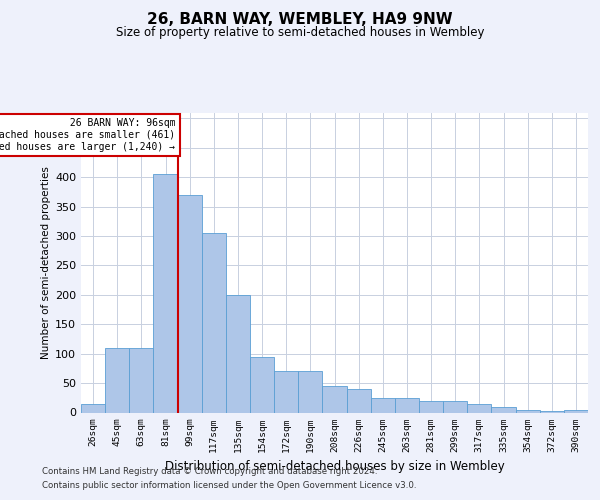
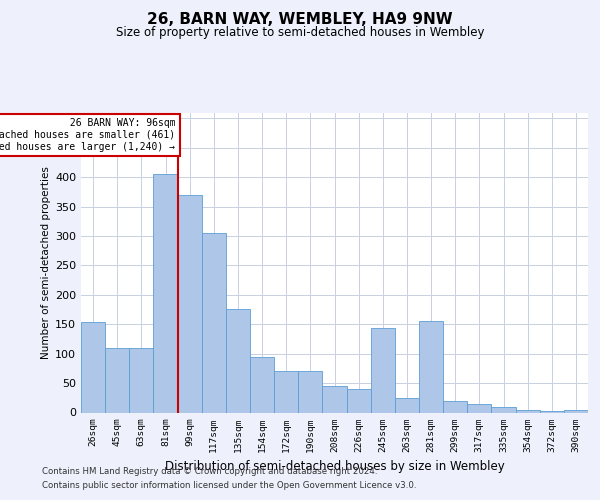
26sqm: 15 -> 154
135sqm: 200 -> 176
245sqm: 25 -> 144
281sqm: 20 -> 156
